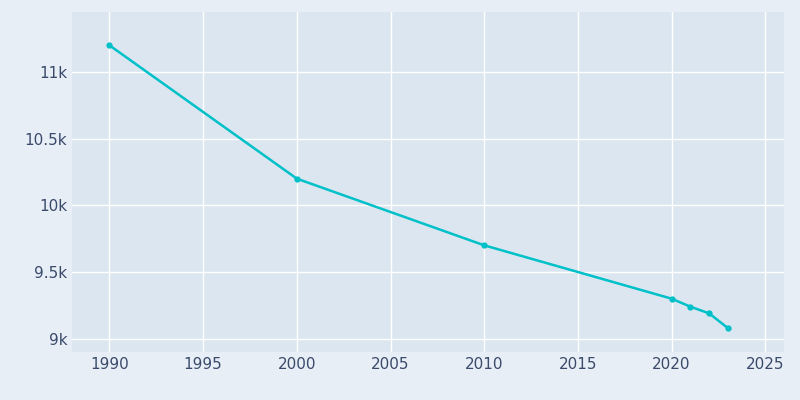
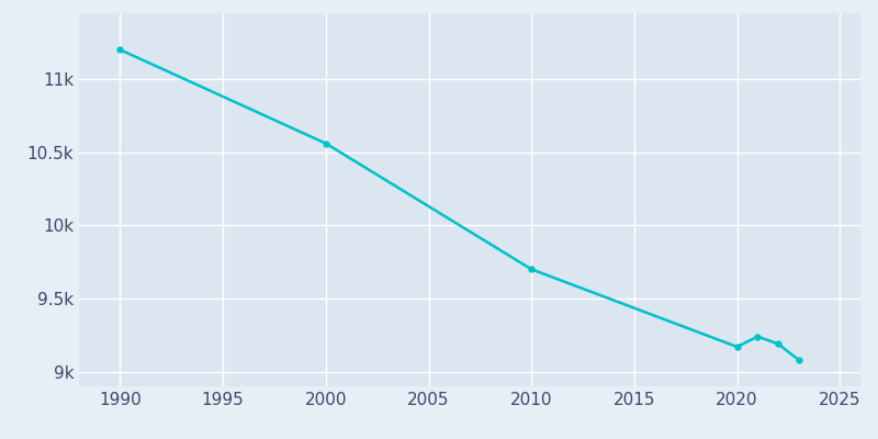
2000: 10.20k -> 10.56k
2020: 9.30k -> 9.17k
